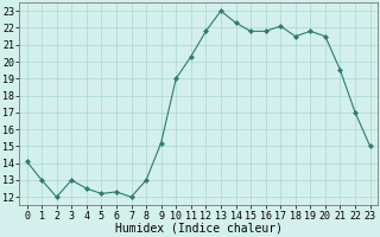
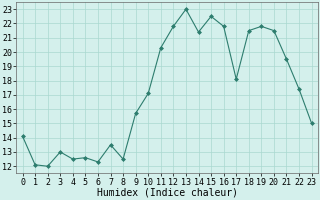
1: 13.0 -> 12.1
5: 12.2 -> 12.6
7: 12.0 -> 13.5
8: 13.0 -> 12.5
9: 15.2 -> 15.7
10: 19.0 -> 17.1
14: 22.3 -> 21.4
15: 21.8 -> 22.5
17: 22.1 -> 18.1
22: 17.0 -> 17.4
